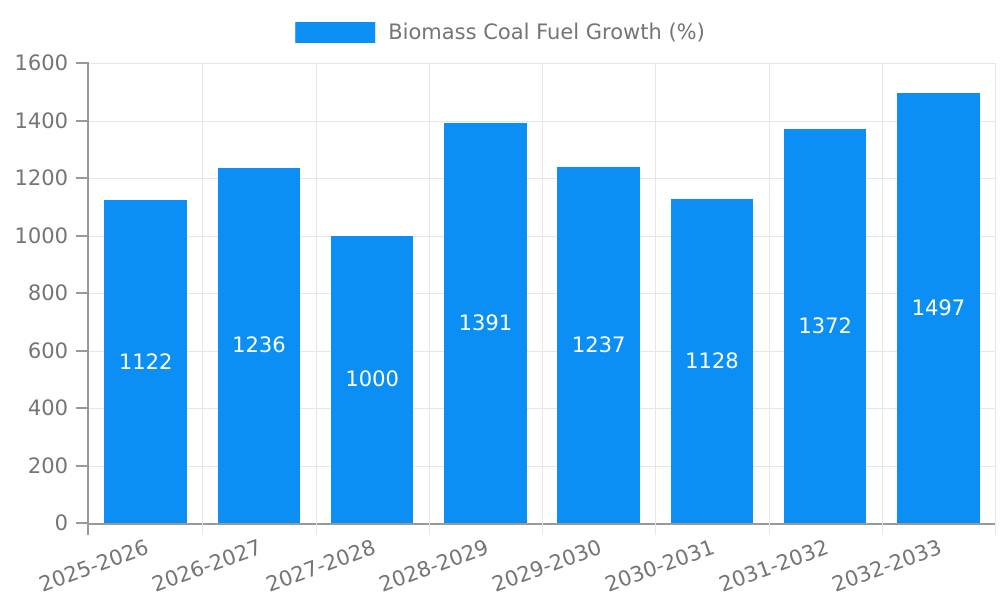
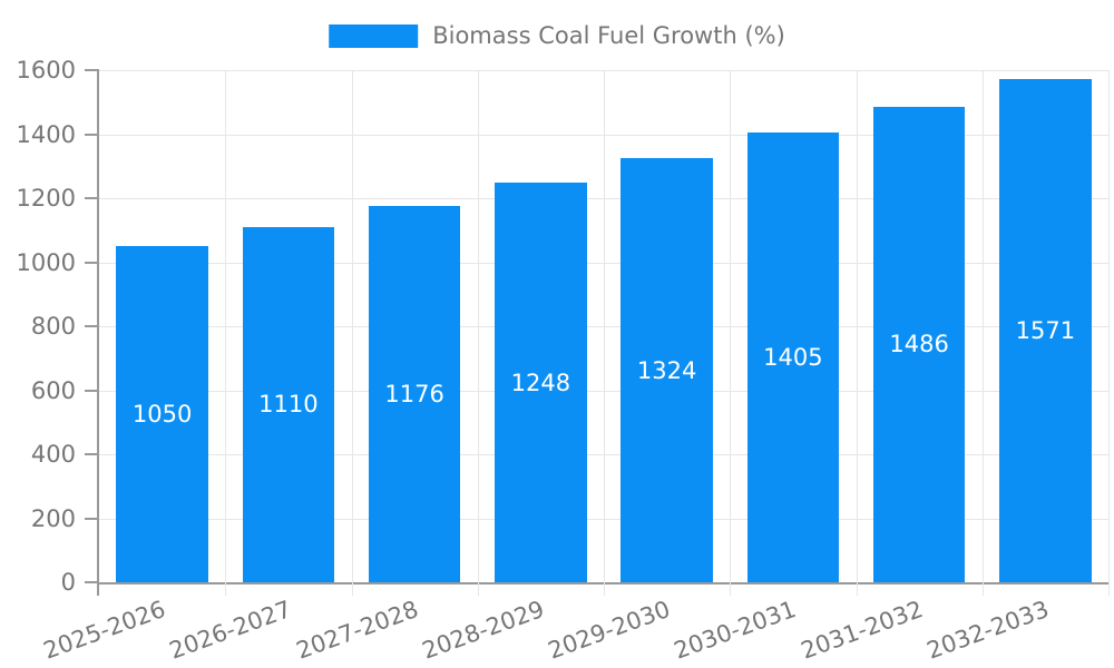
2025-2026: 1122 -> 1050
2026-2027: 1236 -> 1110
2027-2028: 1000 -> 1176
2028-2029: 1391 -> 1248
2029-2030: 1237 -> 1324
2030-2031: 1128 -> 1405
2031-2032: 1372 -> 1486
2032-2033: 1497 -> 1571
